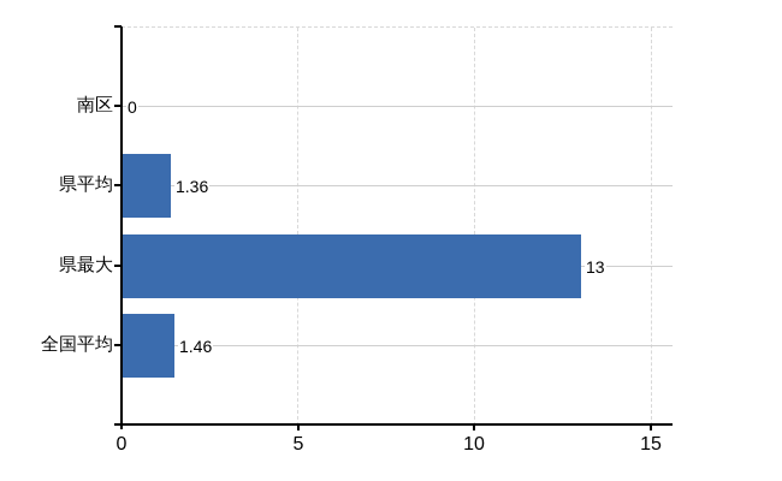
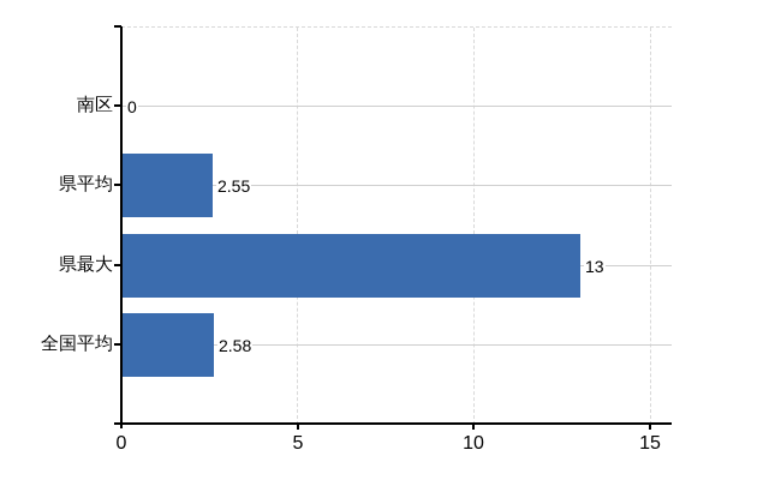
県平均: 1.36 -> 2.55
全国平均: 1.46 -> 2.58
